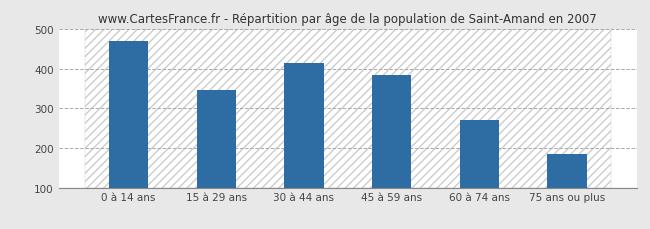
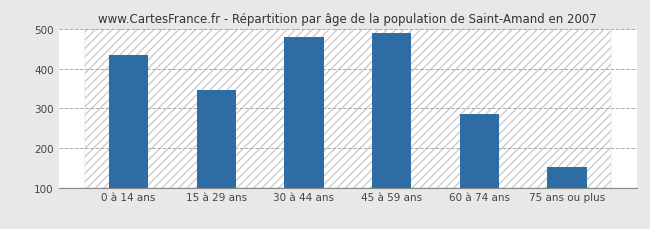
0 à 14 ans: 470 -> 435
30 à 44 ans: 415 -> 480
45 à 59 ans: 385 -> 490
60 à 74 ans: 270 -> 285
75 ans ou plus: 185 -> 153
